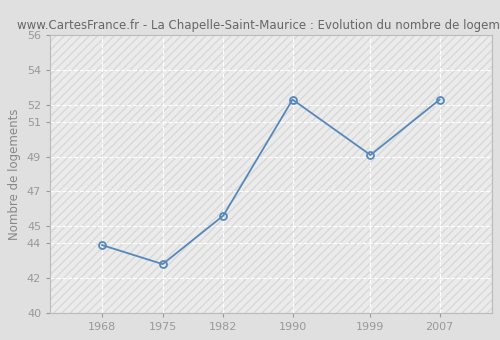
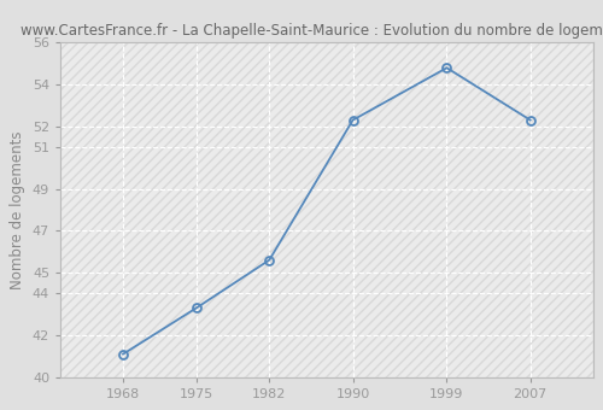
1968: 43.9 -> 41.1
1975: 42.8 -> 43.3
1999: 49.1 -> 54.8
